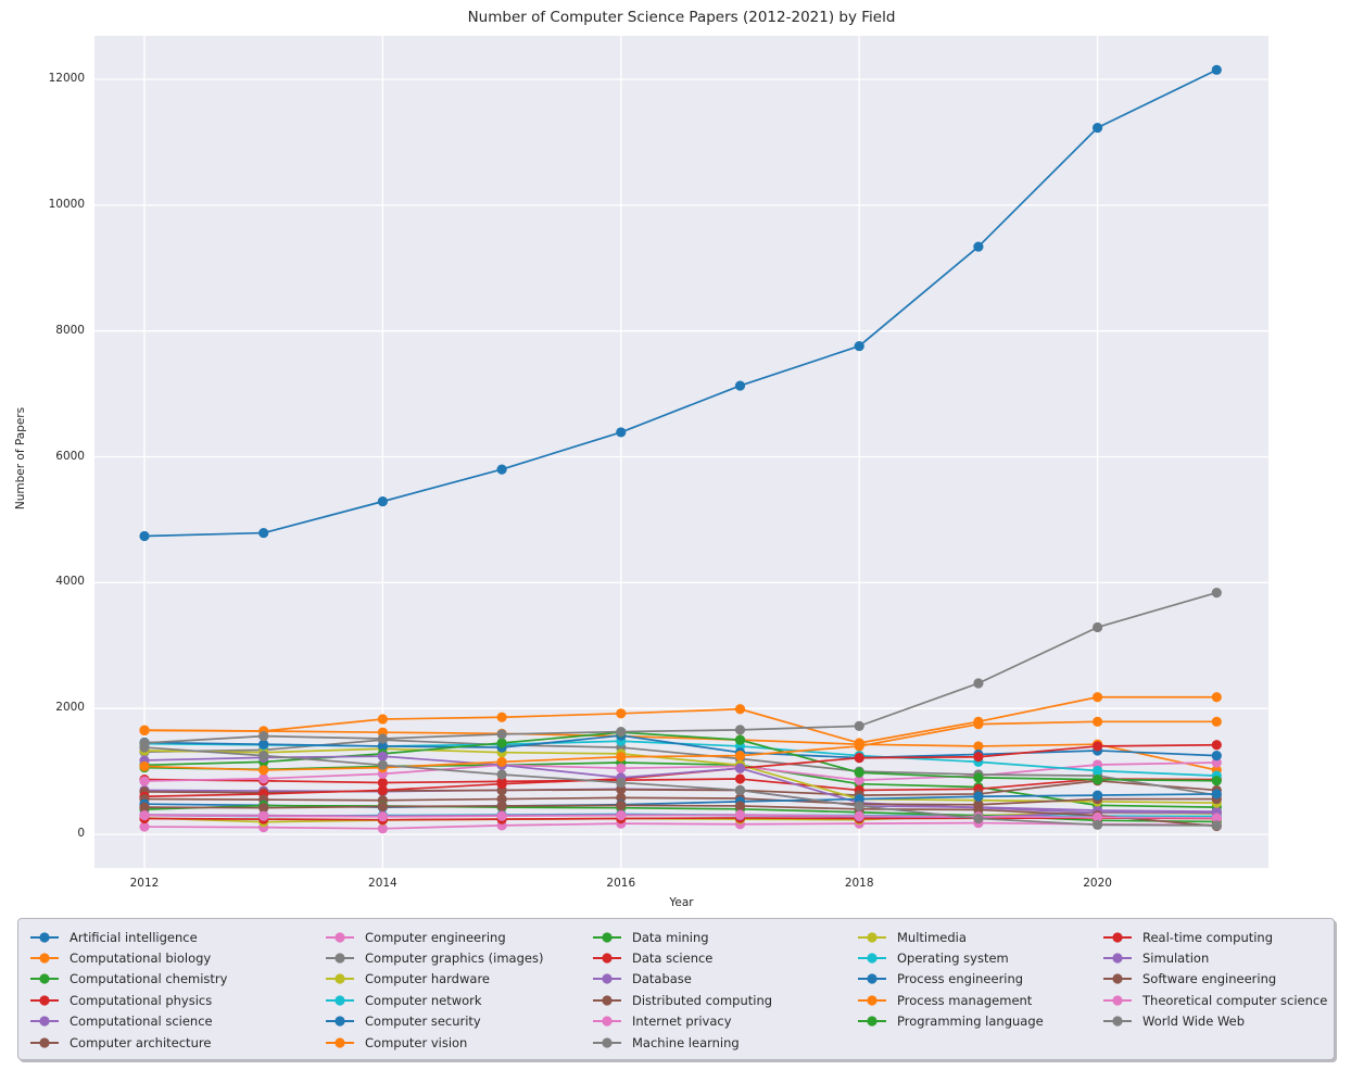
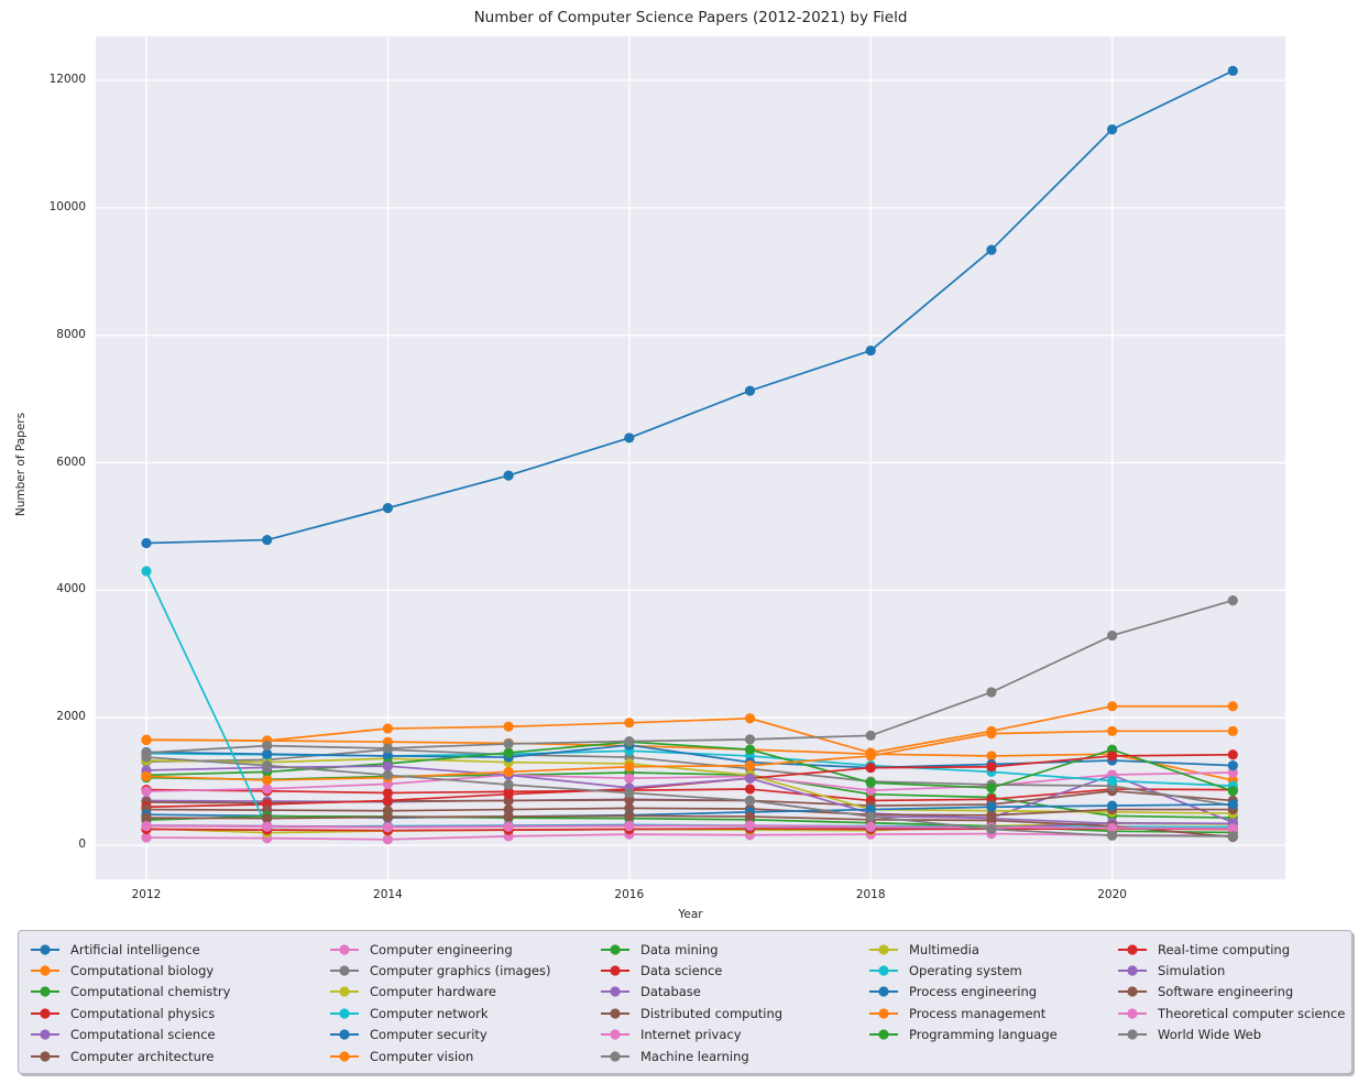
Operating system/2012: 300 -> 4300
Computational science/2020: 400 -> 1100
Data mining/2020: 900 -> 1500
